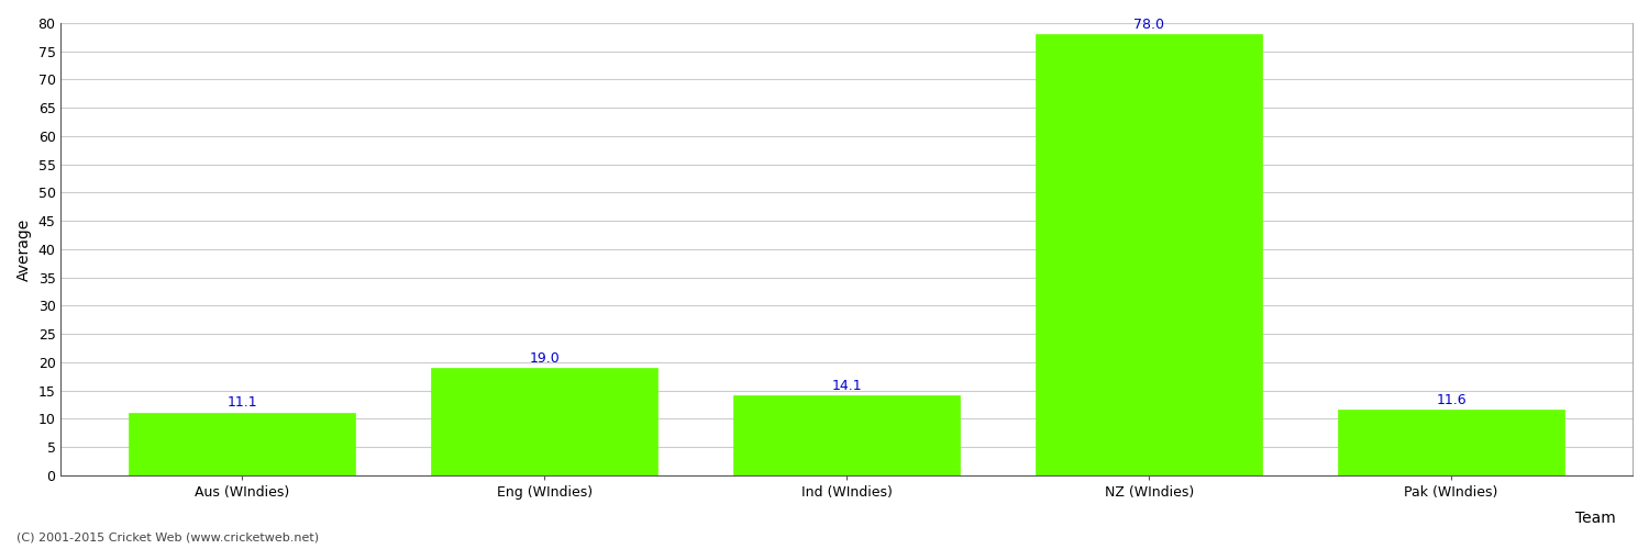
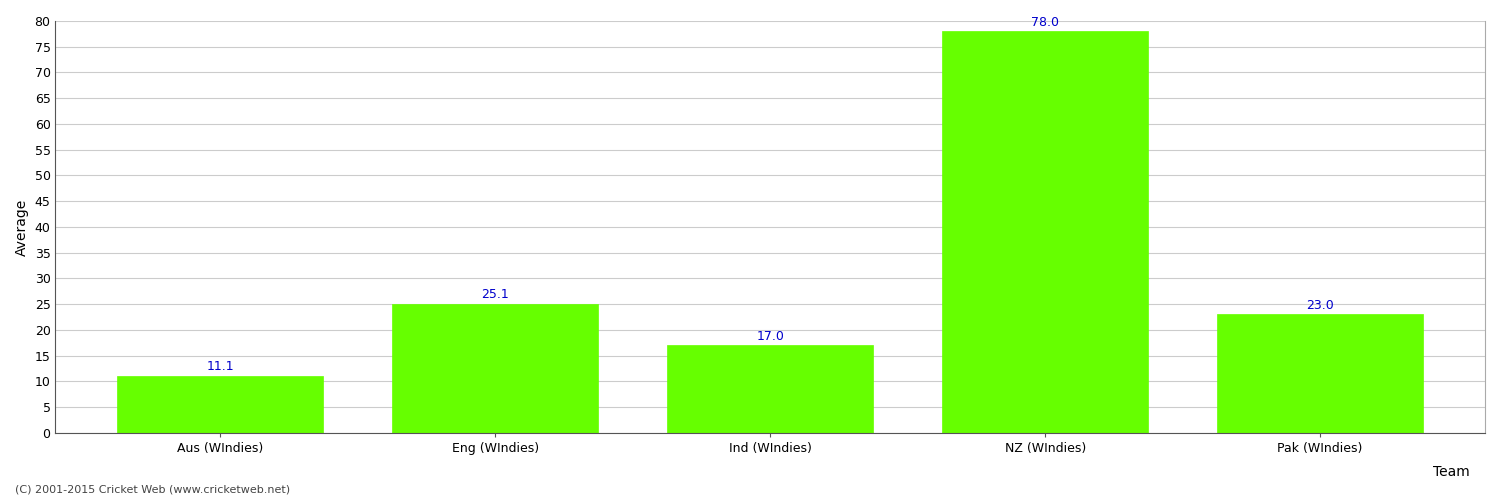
Eng (WIndies): 19.0 -> 25.1
Ind (WIndies): 14.1 -> 17.0
Pak (WIndies): 11.6 -> 23.0
